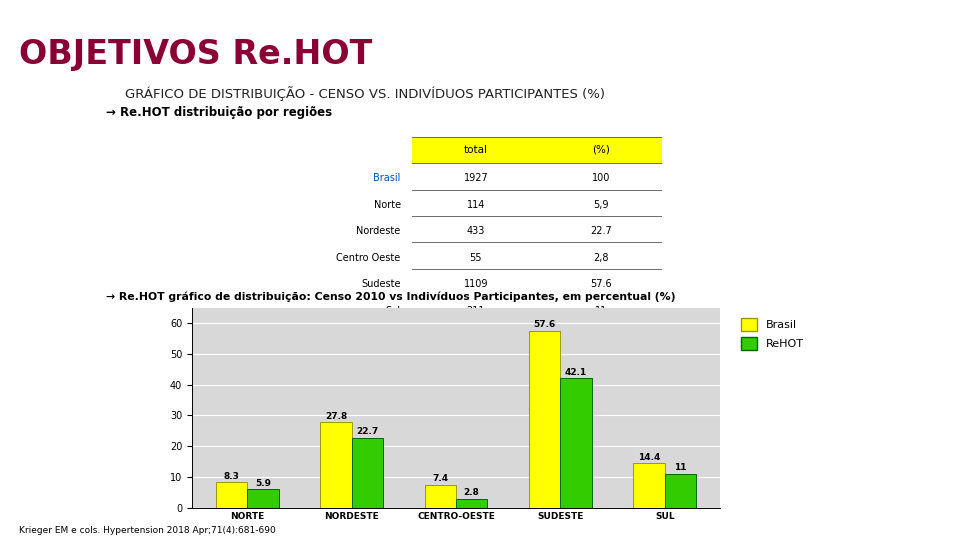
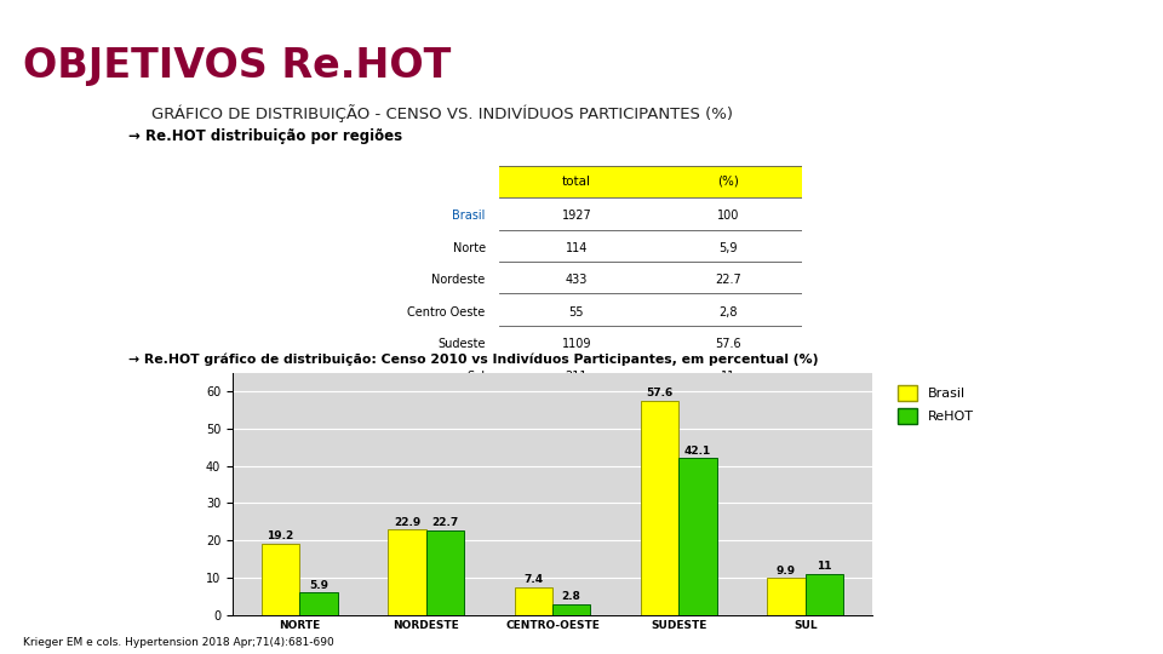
Brasil/NORTE: 8.3 -> 19.2
Brasil/NORDESTE: 27.8 -> 22.9
Brasil/SUL: 14.4 -> 9.9
